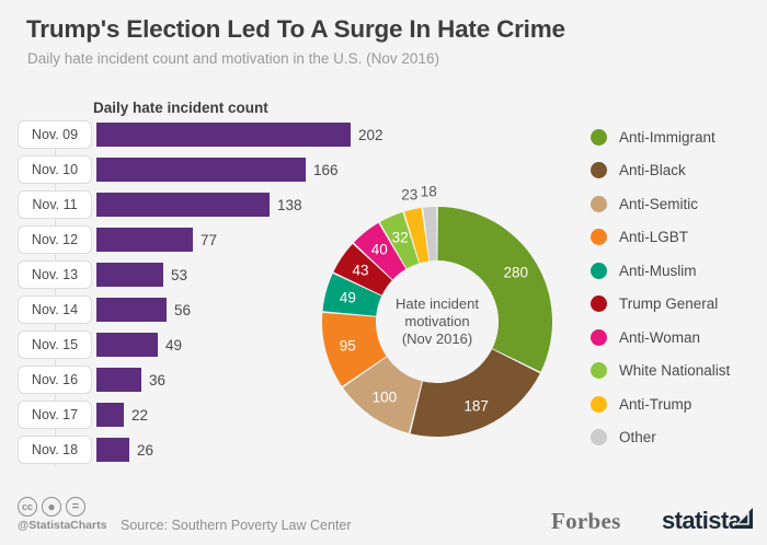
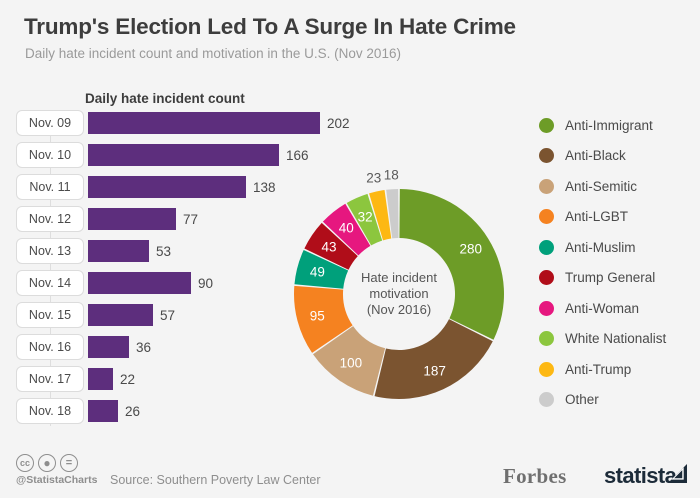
Daily hate incident count/Nov. 14: 56 -> 90
Daily hate incident count/Nov. 15: 49 -> 57
